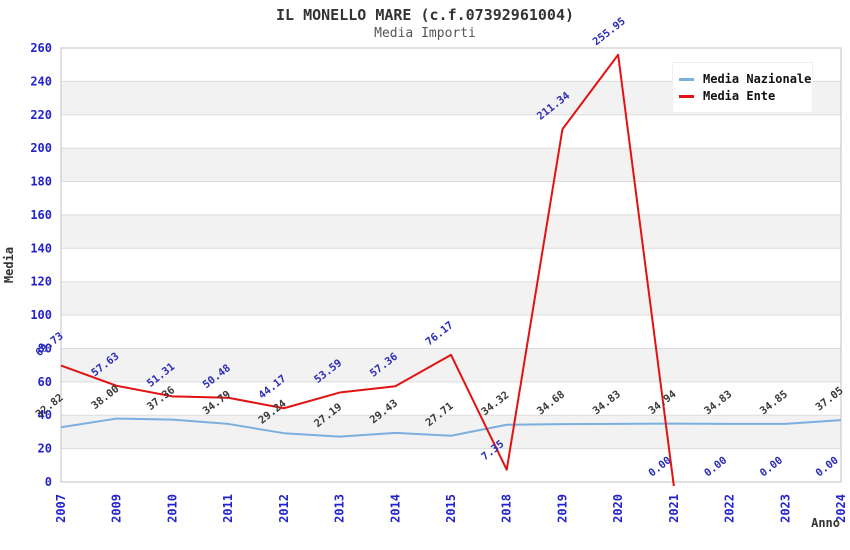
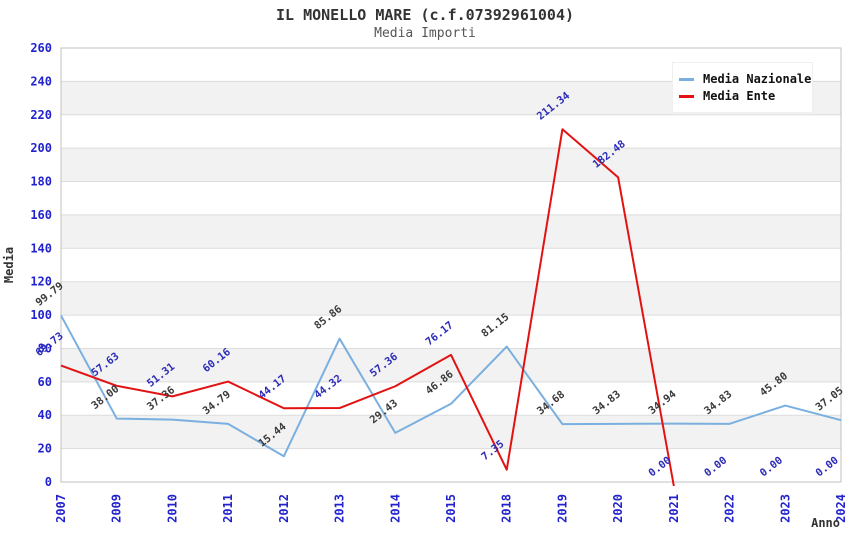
Media Nazionale/2007: 32.82 -> 99.79
Media Ente/2011: 50.48 -> 60.16
Media Nazionale/2012: 29.24 -> 15.44
Media Nazionale/2013: 27.19 -> 85.86
Media Ente/2013: 53.59 -> 44.32
Media Nazionale/2015: 27.71 -> 46.86
Media Nazionale/2018: 34.32 -> 81.15
Media Ente/2020: 255.95 -> 182.48
Media Nazionale/2023: 34.85 -> 45.80
